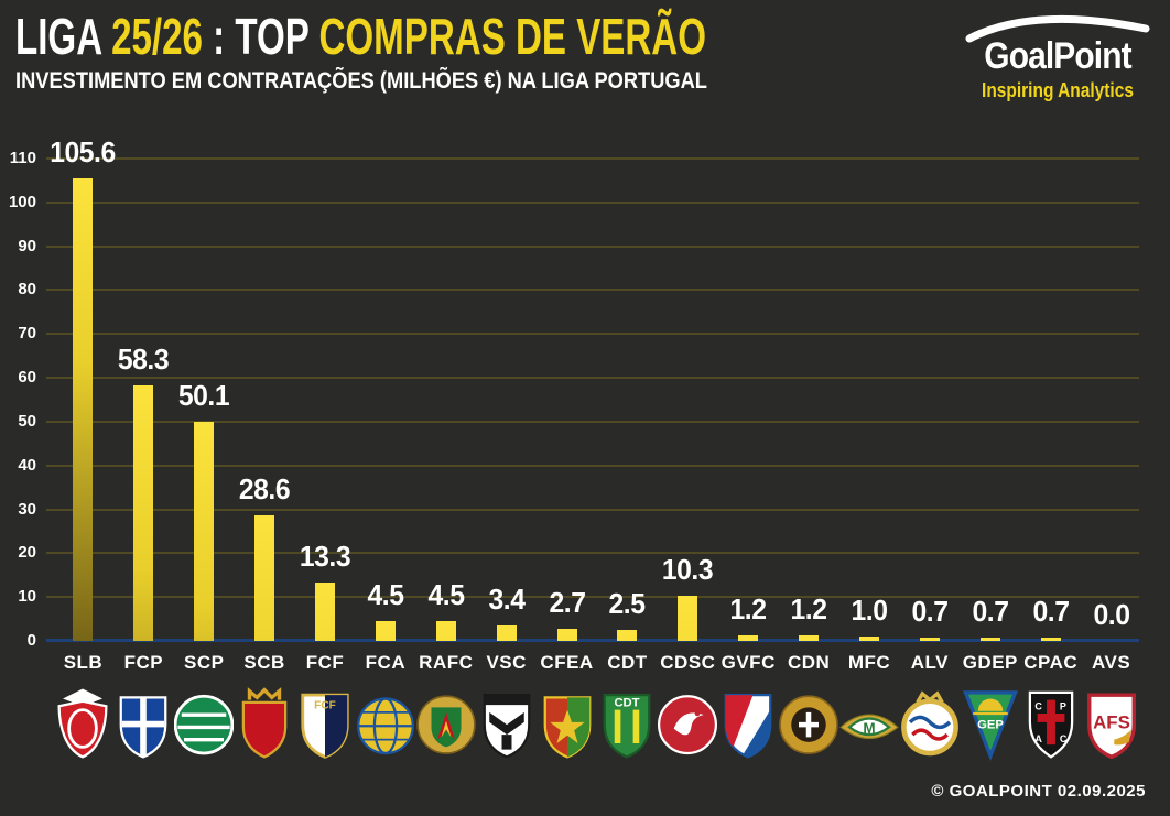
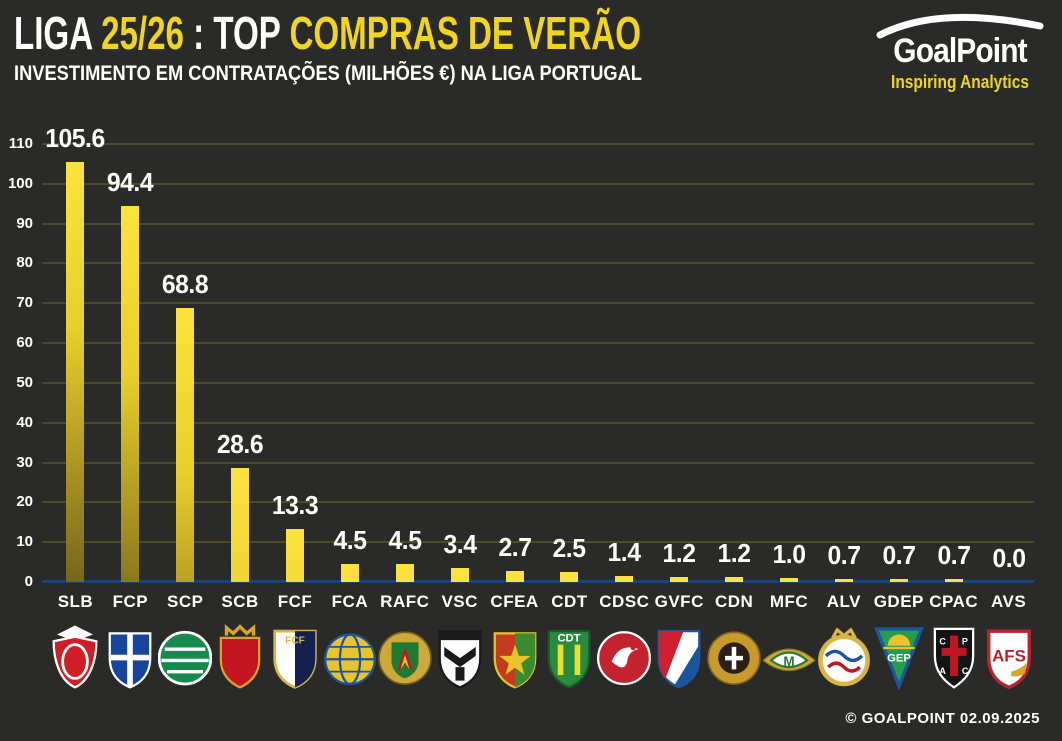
FCP: 58.3 -> 94.4
SCP: 50.1 -> 68.8
CDSC: 10.3 -> 1.4
